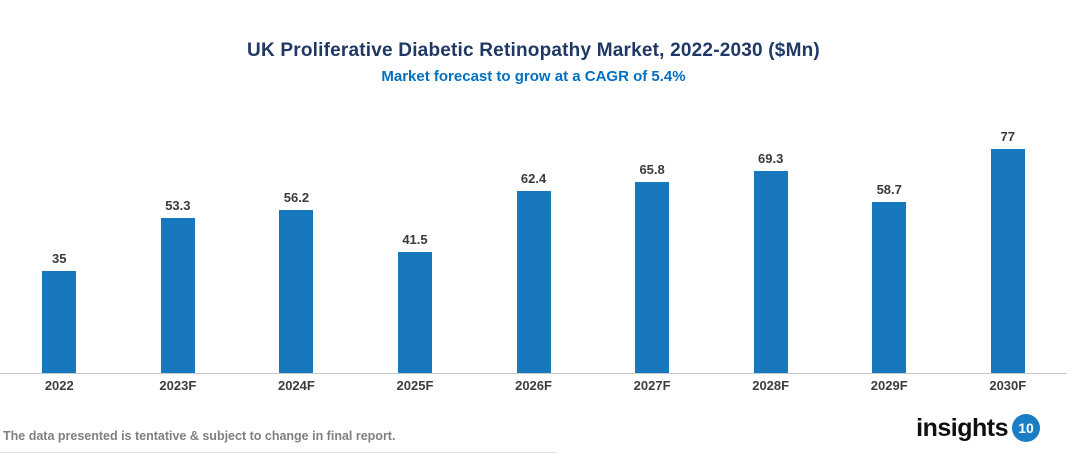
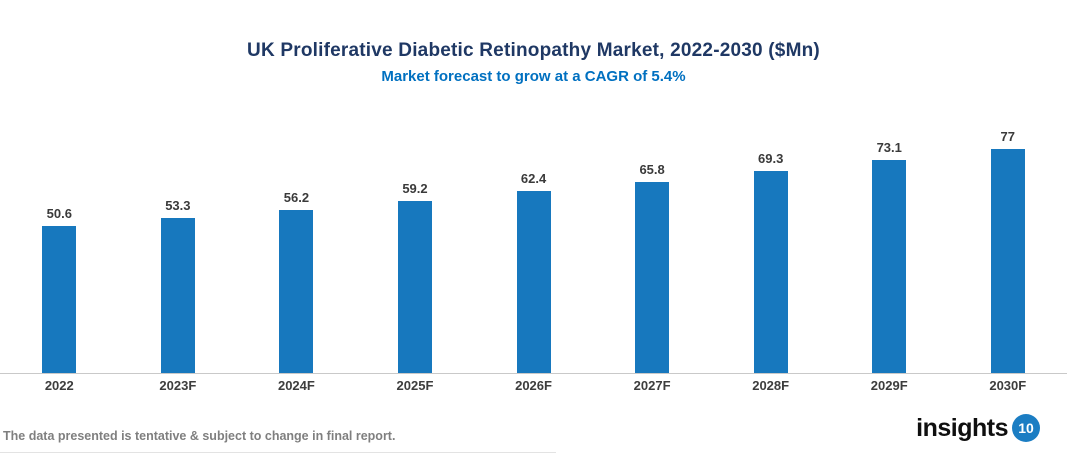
2022: 35 -> 50.6
2025F: 41.5 -> 59.2
2029F: 58.7 -> 73.1
